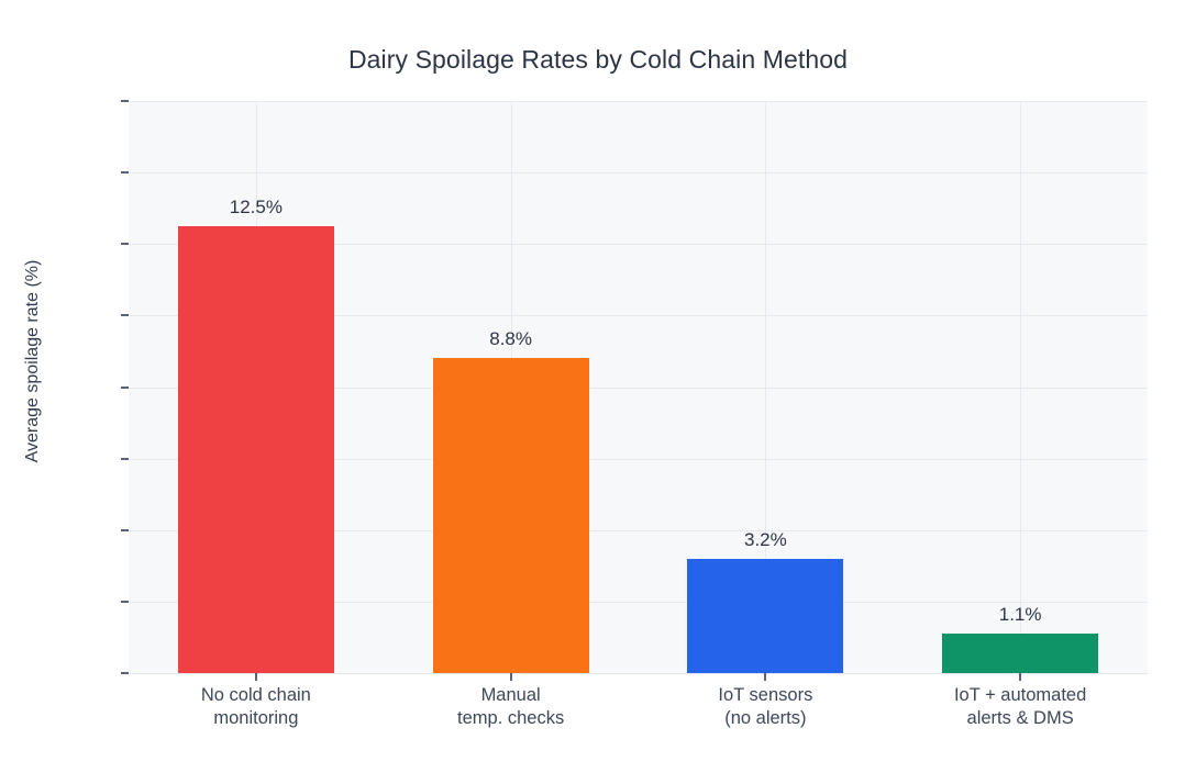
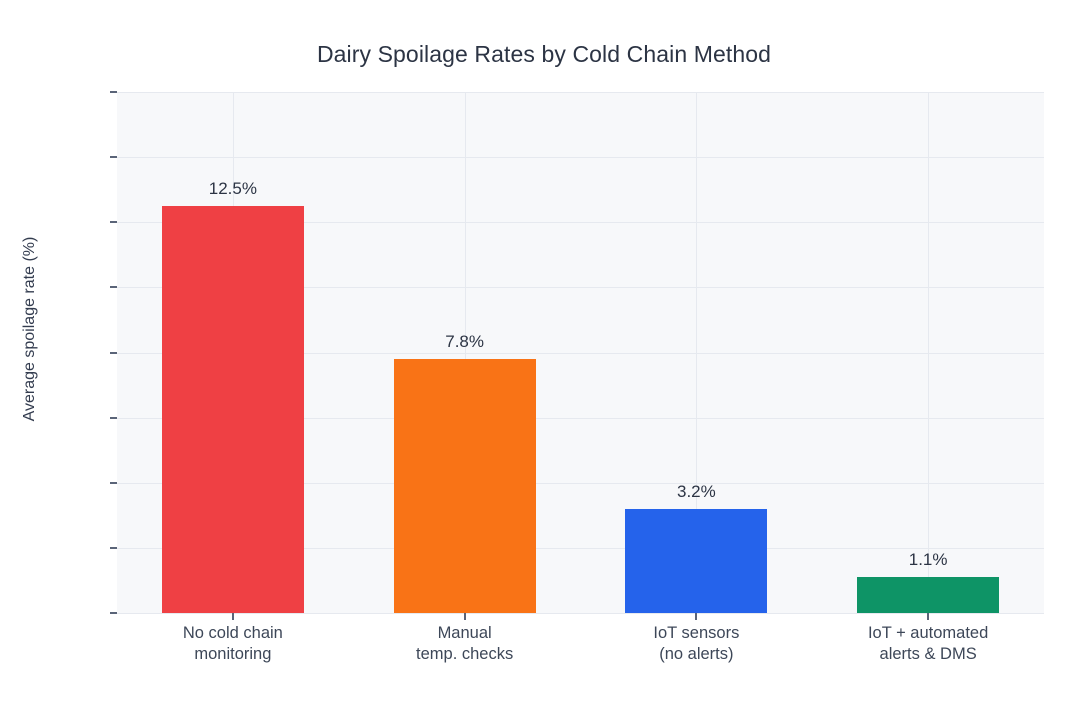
Manual temp. checks: 8.8% -> 7.8%
